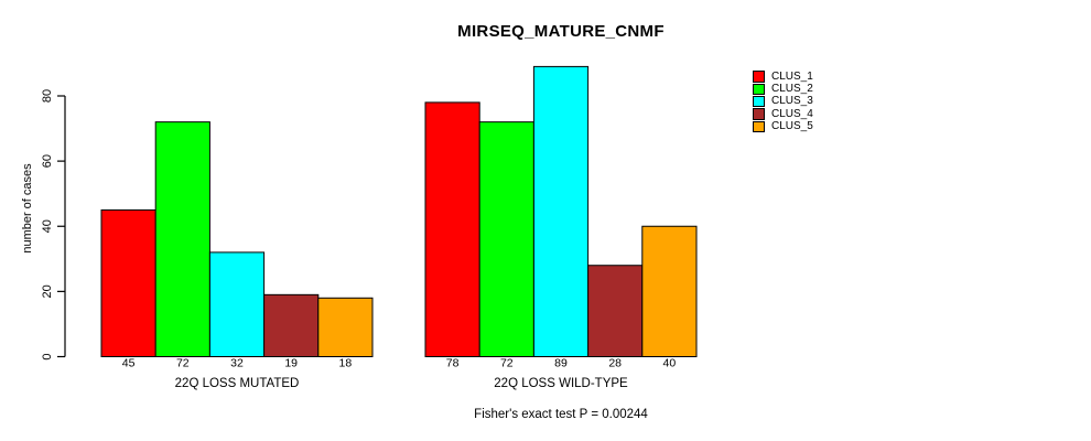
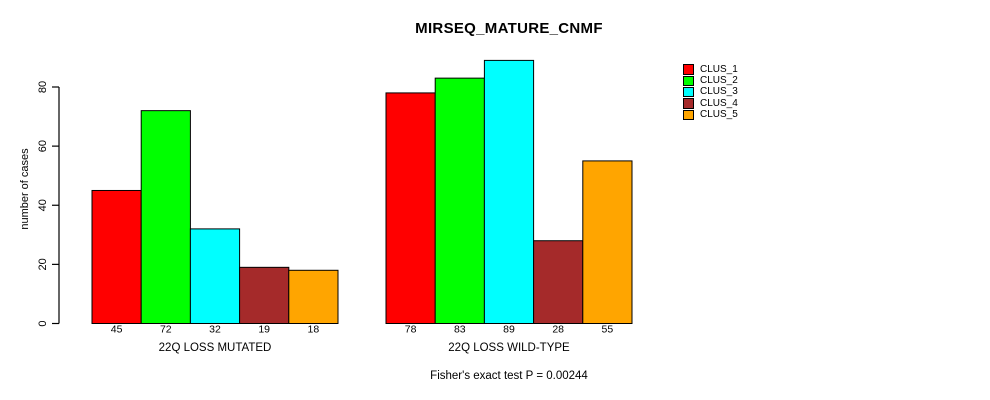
CLUS_2/22Q LOSS WILD-TYPE: 72 -> 83
CLUS_5/22Q LOSS WILD-TYPE: 40 -> 55
